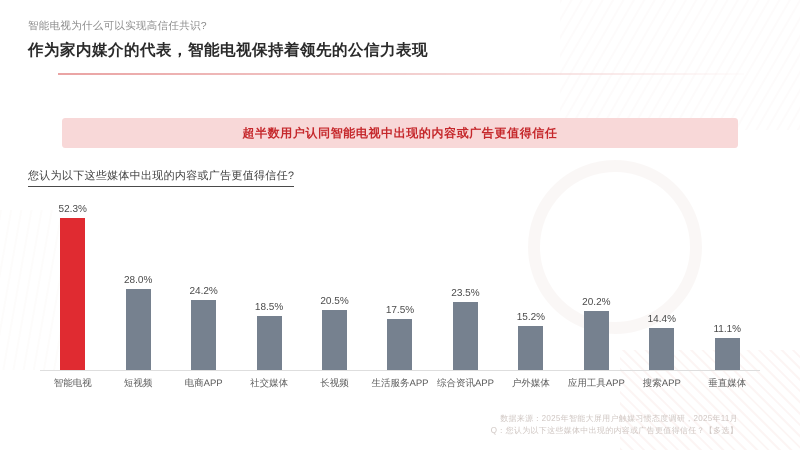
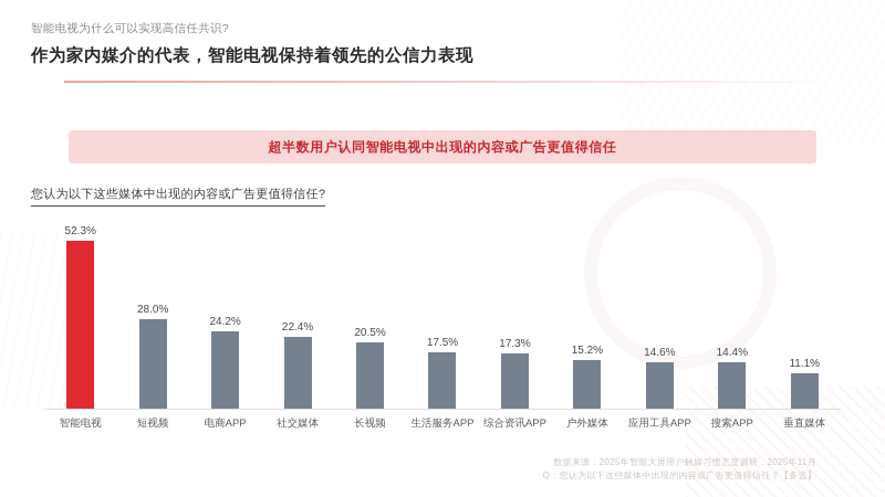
社交媒体: 18.5% -> 22.4%
综合资讯APP: 23.5% -> 17.3%
应用工具APP: 20.2% -> 14.6%
